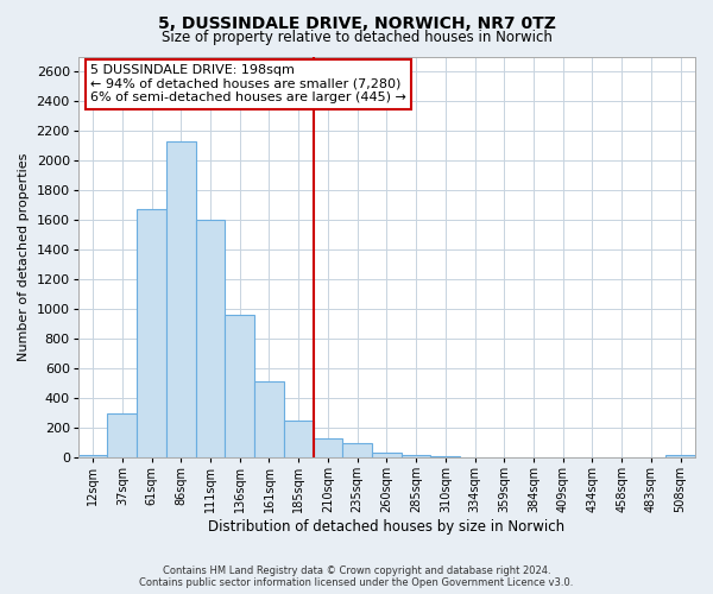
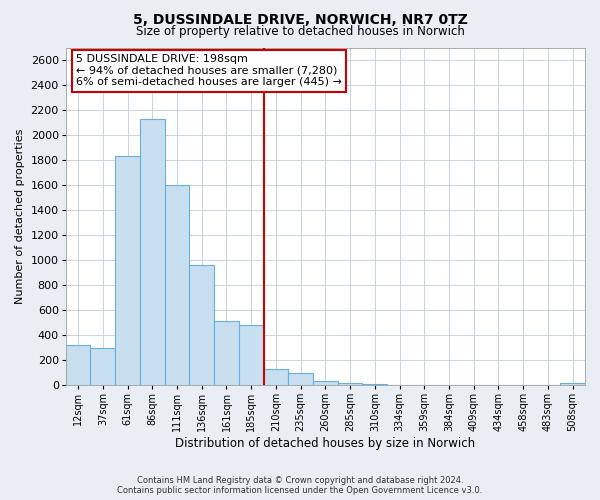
12sqm: 20 -> 320
61sqm: 1670 -> 1830
185sqm: 250 -> 480
